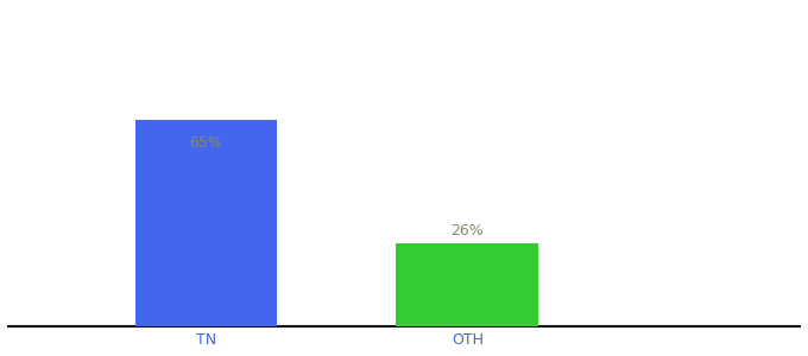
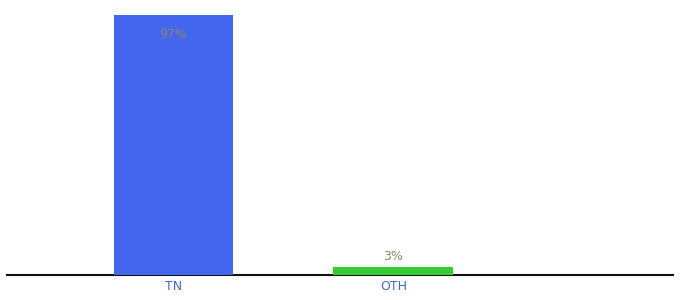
TN: 65% -> 97%
OTH: 26% -> 3%
